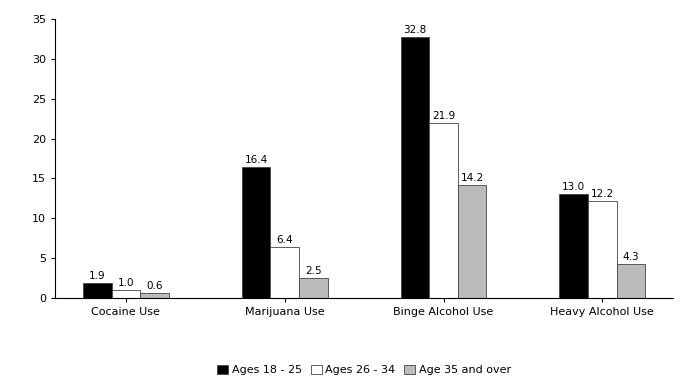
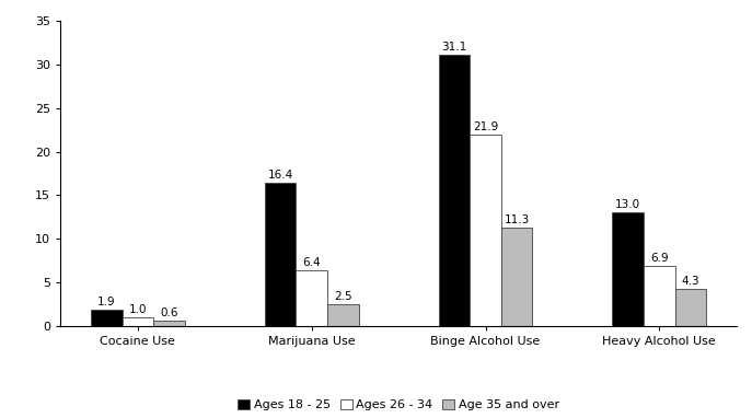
Ages 18 - 25/Binge Alcohol Use: 32.8 -> 31.1
Age 35 and over/Binge Alcohol Use: 14.2 -> 11.3
Ages 26 - 34/Heavy Alcohol Use: 12.2 -> 6.9
